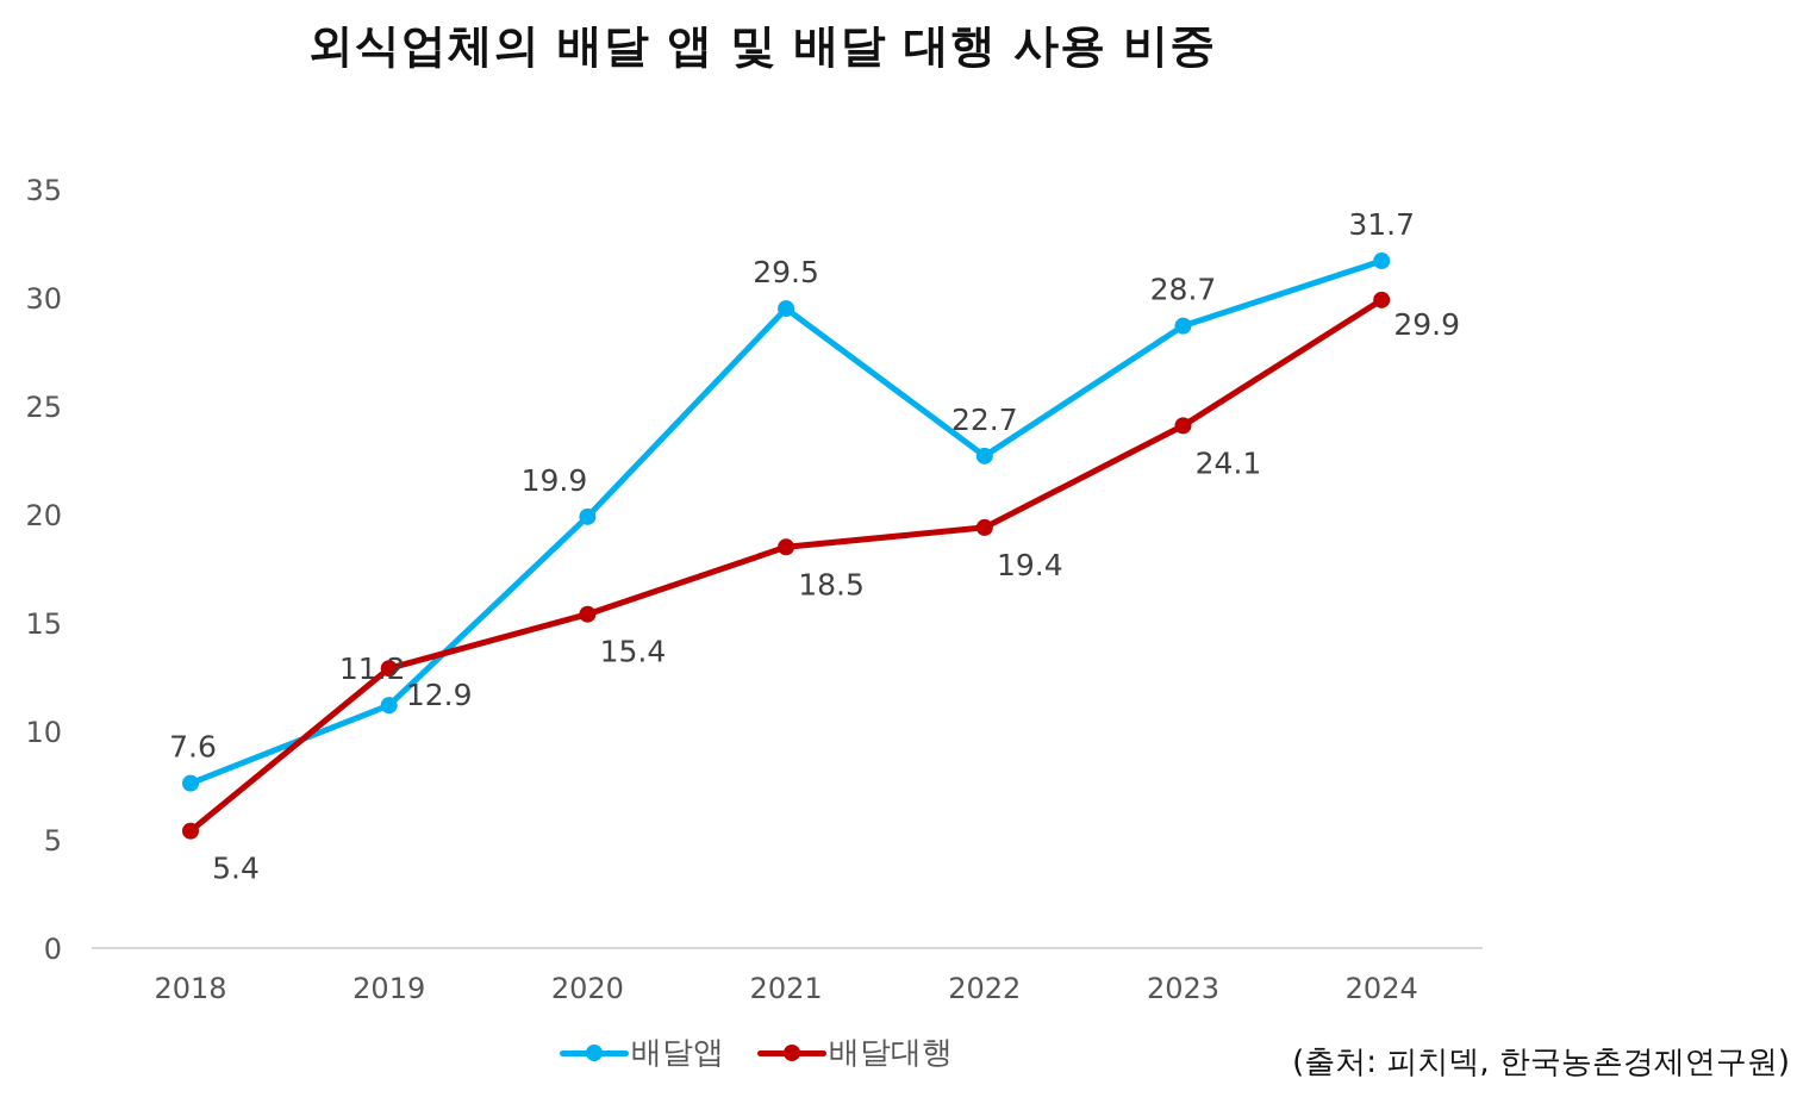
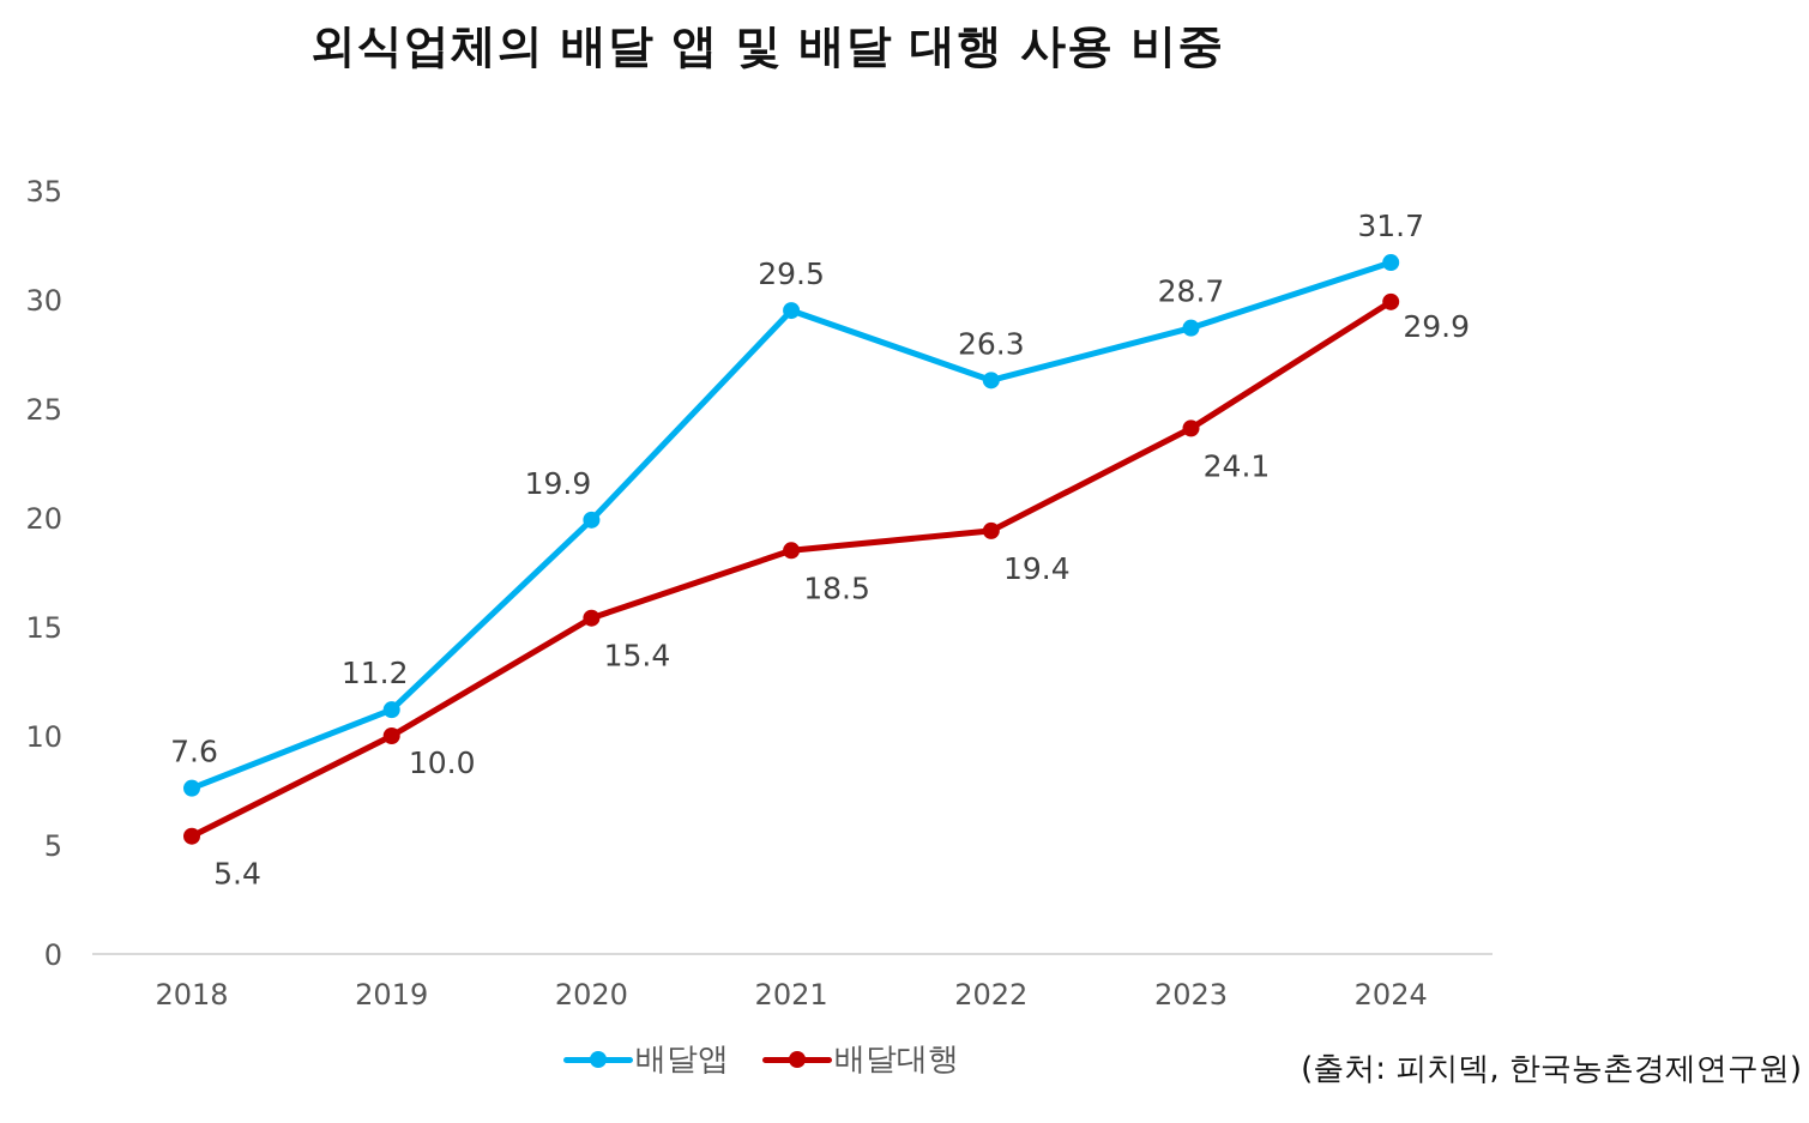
배달대행/2019: 12.9 -> 10.0
배달앱/2022: 22.7 -> 26.3
